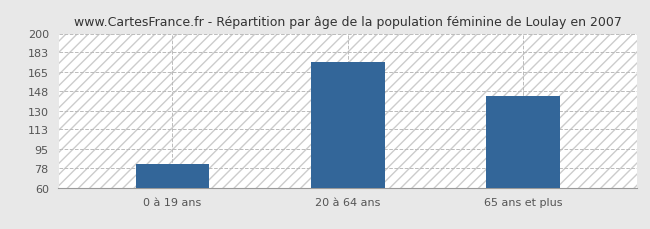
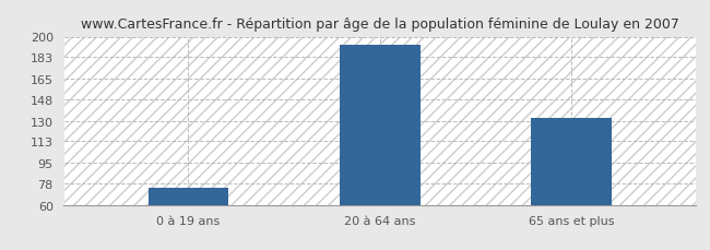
0 à 19 ans: 81 -> 74
20 à 64 ans: 174 -> 193
65 ans et plus: 143 -> 132
